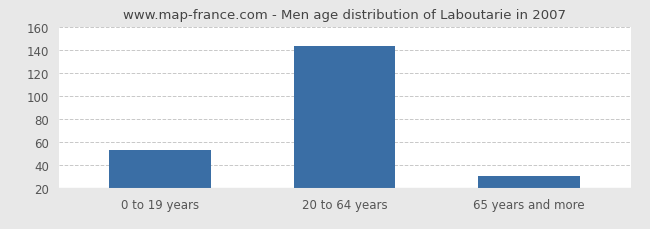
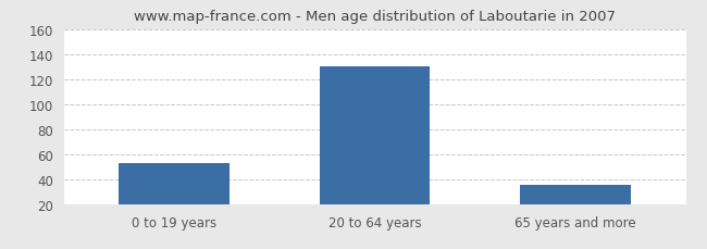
20 to 64 years: 143 -> 130
65 years and more: 30 -> 35
